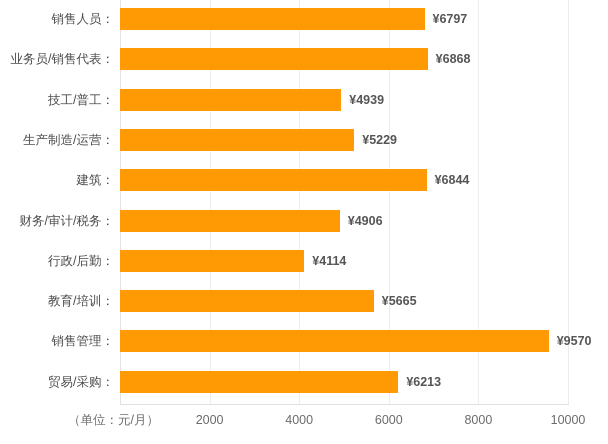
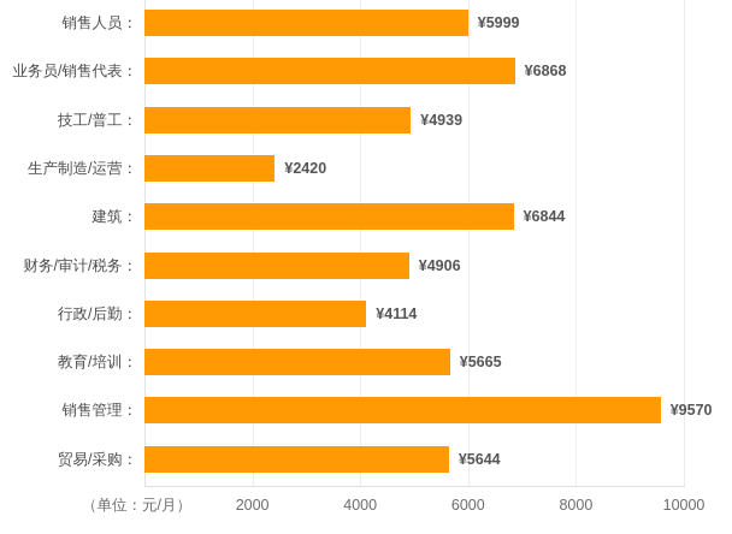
销售人员：: ¥6797 -> ¥5999
生产制造/运营：: ¥5229 -> ¥2420
贸易/采购：: ¥6213 -> ¥5644
